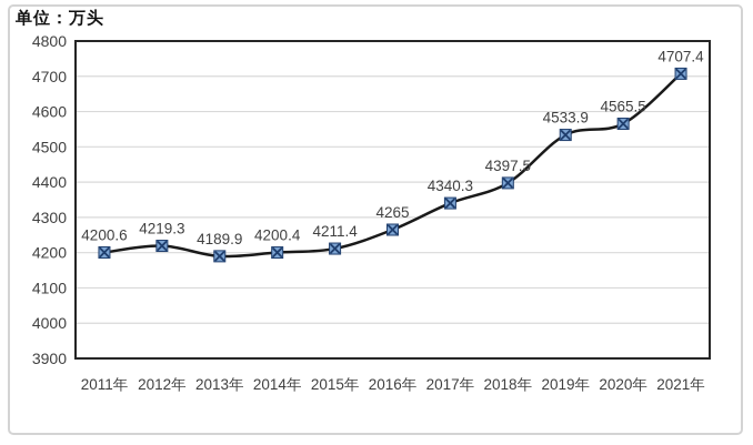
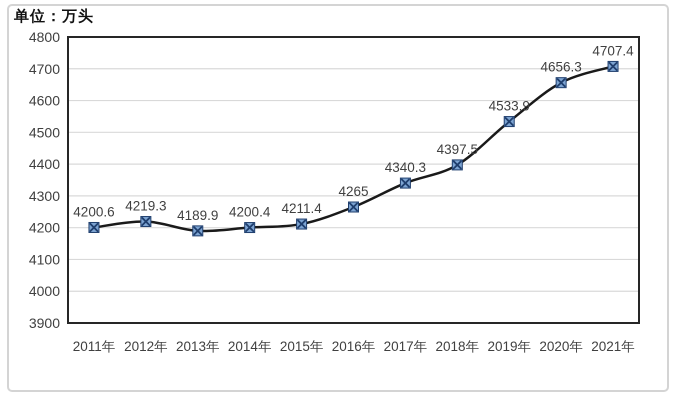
2020年: 4565.5 -> 4656.3
